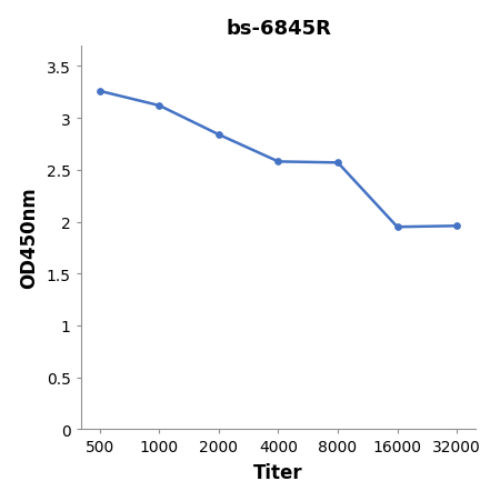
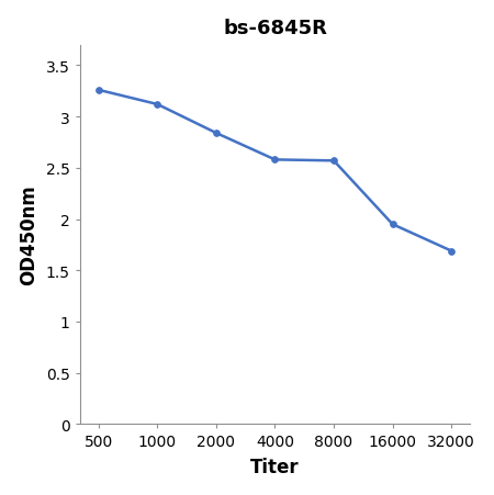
32000: 1.96 -> 1.69
